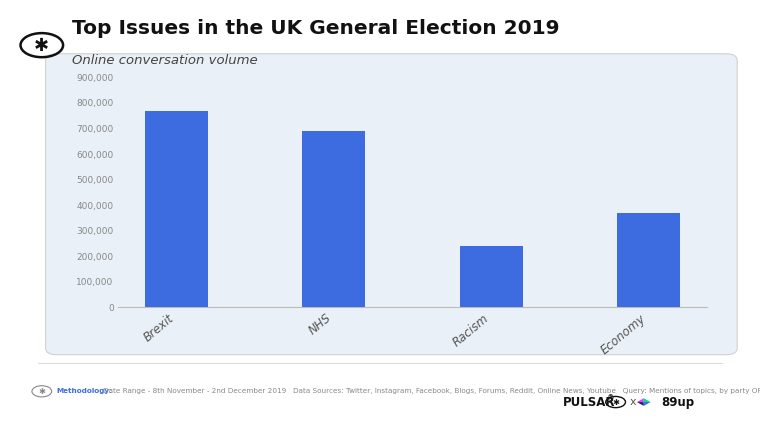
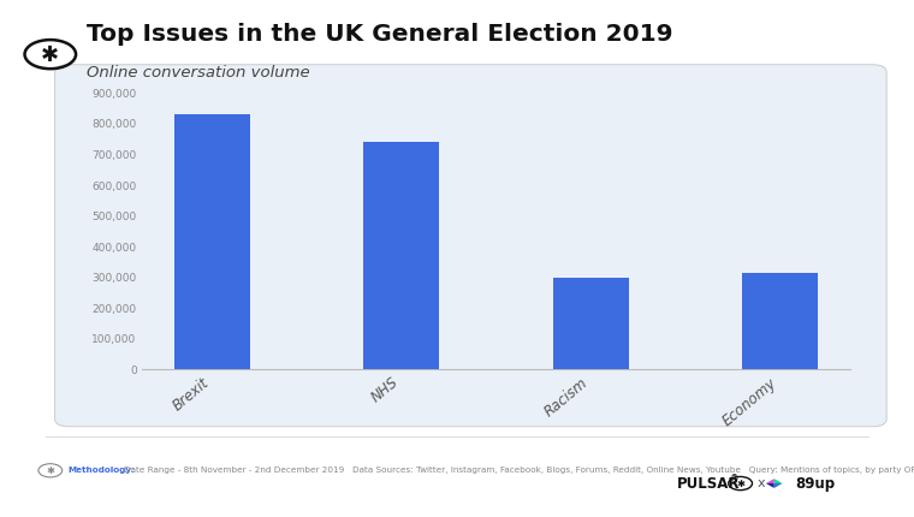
Brexit: 770,000 -> 830,000
NHS: 690,000 -> 740,000
Racism: 240,000 -> 300,000
Economy: 370,000 -> 315,000
